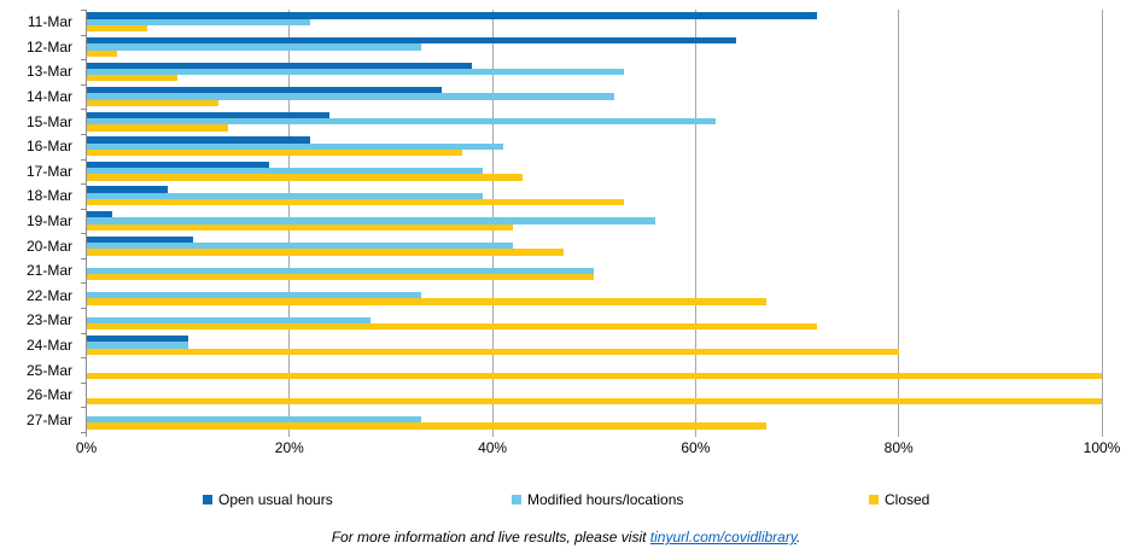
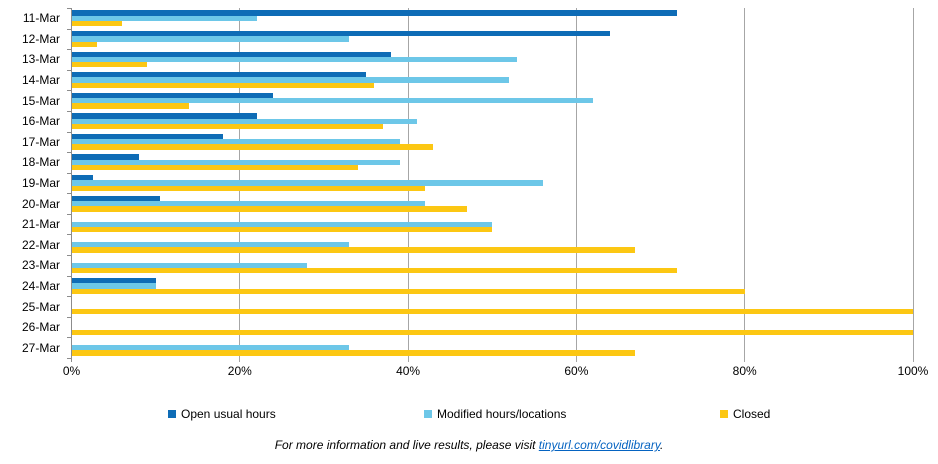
Closed/14-Mar: 13% -> 36%
Closed/18-Mar: 53% -> 34%
